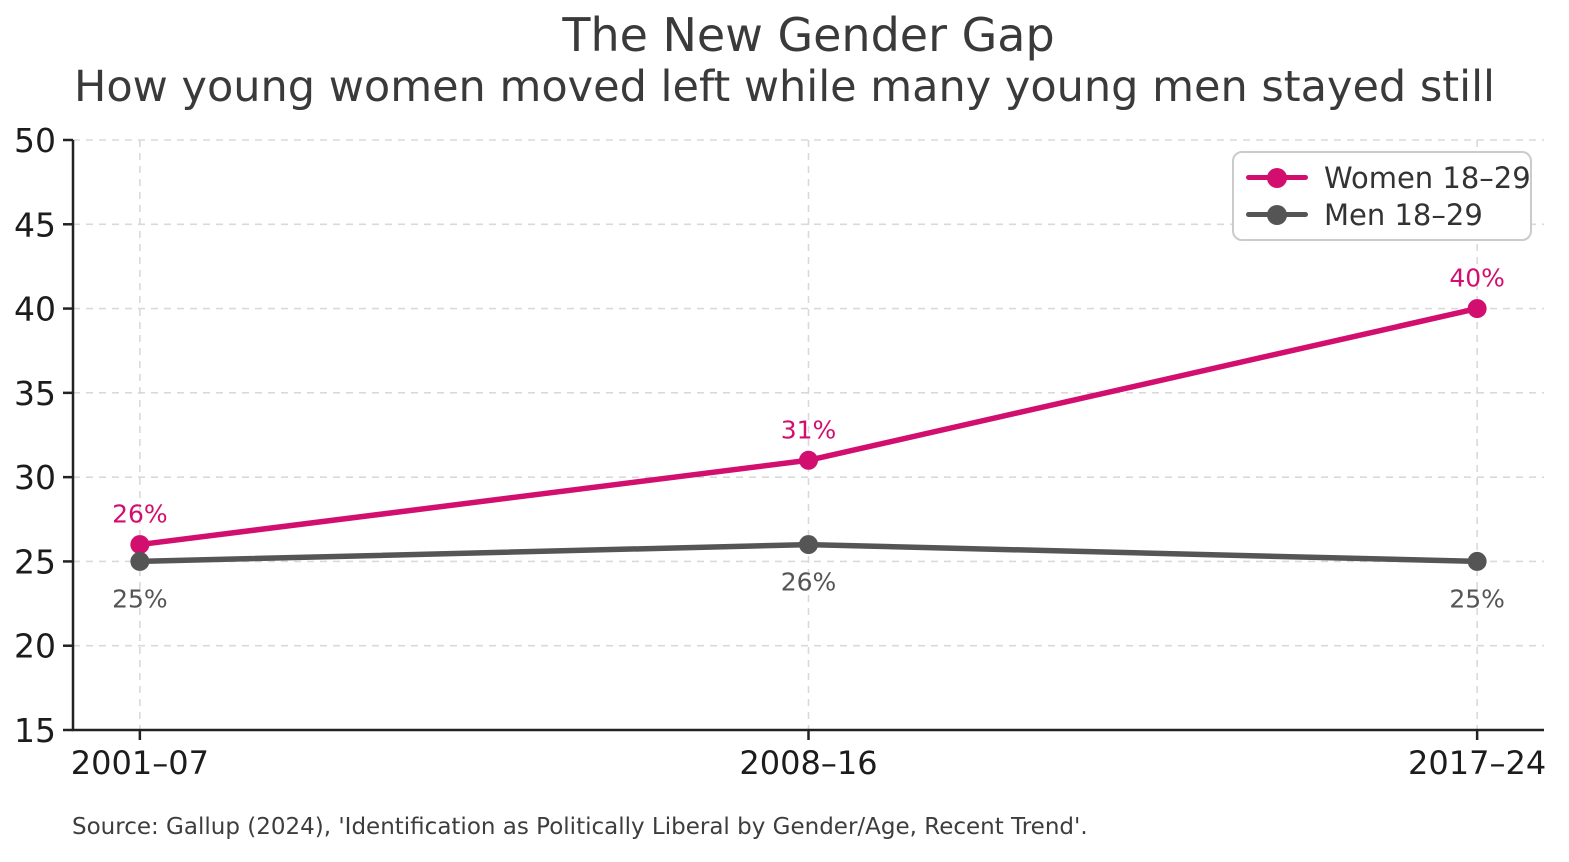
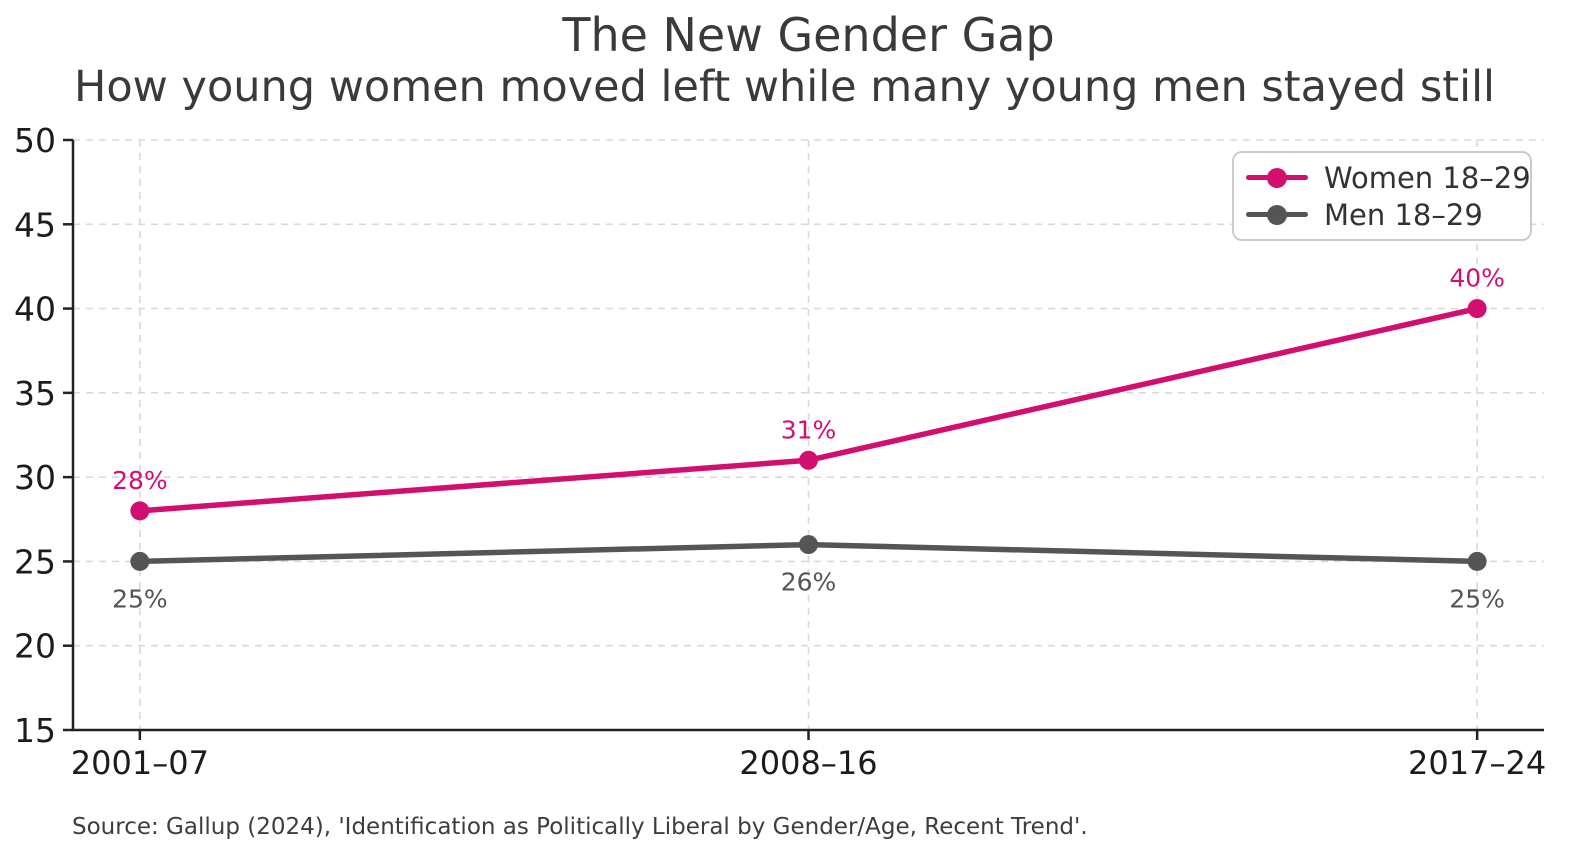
Women 18–29/2001–07: 26% -> 28%
